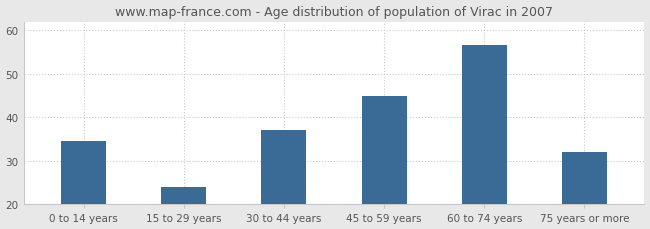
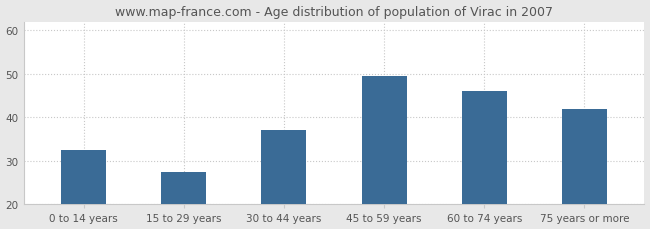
0 to 14 years: 34.5 -> 32.5
15 to 29 years: 24.0 -> 27.5
45 to 59 years: 45.0 -> 49.5
60 to 74 years: 56.5 -> 46.0
75 years or more: 32.0 -> 42.0
